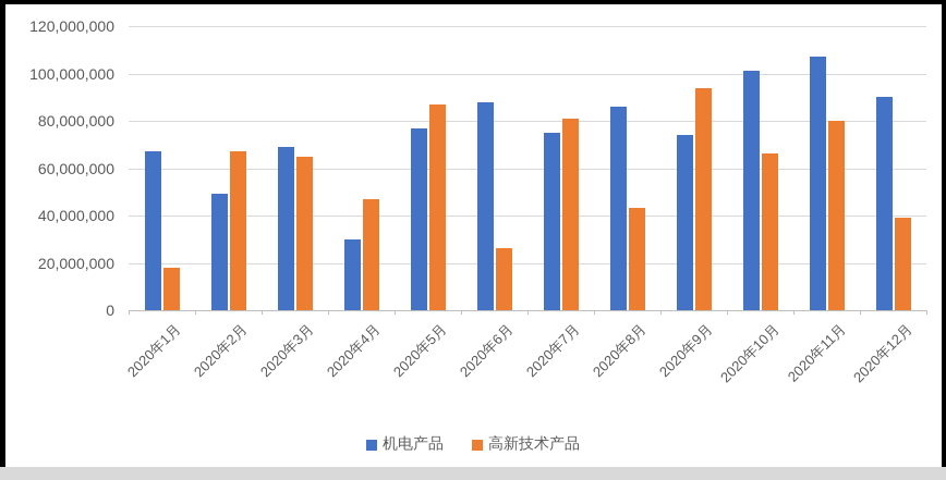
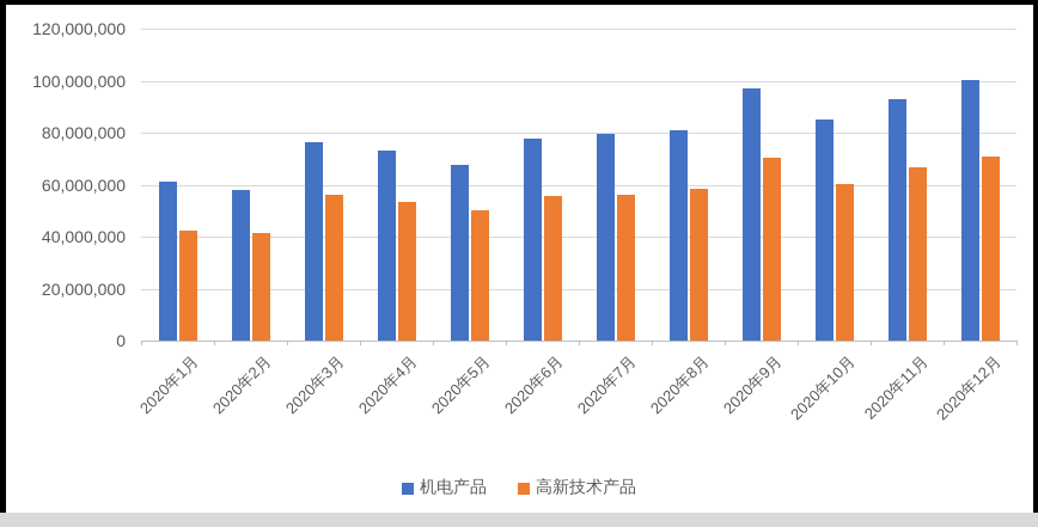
机电产品/2020年1月: 67000000 -> 61000000
高新技术产品/2020年1月: 18000000 -> 42000000
机电产品/2020年2月: 49000000 -> 58000000
高新技术产品/2020年2月: 67000000 -> 42000000
机电产品/2020年3月: 69000000 -> 76000000
高新技术产品/2020年3月: 65000000 -> 56000000
机电产品/2020年4月: 30000000 -> 73000000
高新技术产品/2020年4月: 47000000 -> 54000000
机电产品/2020年5月: 77000000 -> 68000000
高新技术产品/2020年5月: 87000000 -> 50000000
机电产品/2020年6月: 88000000 -> 78000000
高新技术产品/2020年6月: 26000000 -> 56000000
机电产品/2020年7月: 75000000 -> 80000000
高新技术产品/2020年7月: 81000000 -> 56000000
机电产品/2020年8月: 86000000 -> 81000000
高新技术产品/2020年8月: 43000000 -> 58000000
机电产品/2020年9月: 74000000 -> 97000000
高新技术产品/2020年9月: 94000000 -> 70000000
机电产品/2020年10月: 101000000 -> 85000000
高新技术产品/2020年10月: 66000000 -> 60000000
机电产品/2020年11月: 107000000 -> 93000000
高新技术产品/2020年11月: 80000000 -> 66000000
机电产品/2020年12月: 90000000 -> 100000000
高新技术产品/2020年12月: 39000000 -> 71000000
